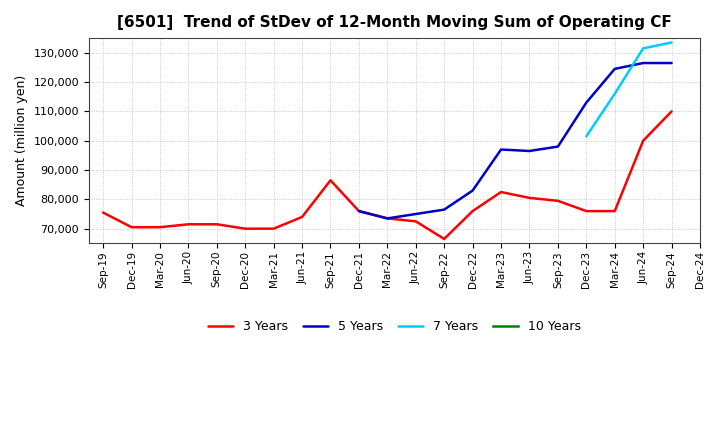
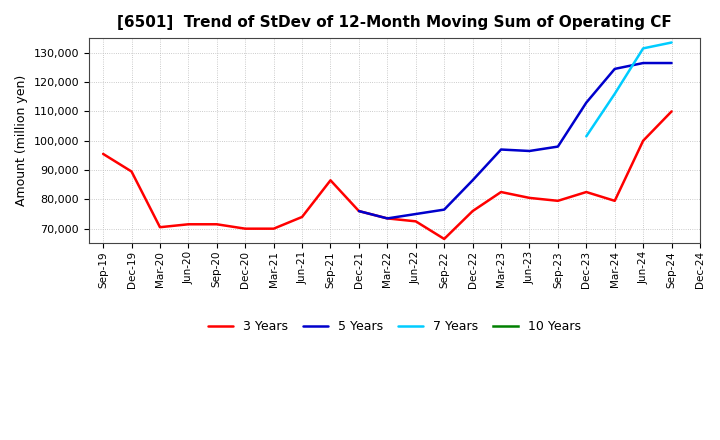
3 Years/Sep-19: 75,500 -> 95,500
3 Years/Dec-19: 70,500 -> 89,500
5 Years/Dec-22: 83,000 -> 86,500
3 Years/Dec-23: 76,000 -> 82,500
3 Years/Mar-24: 76,000 -> 79,500
